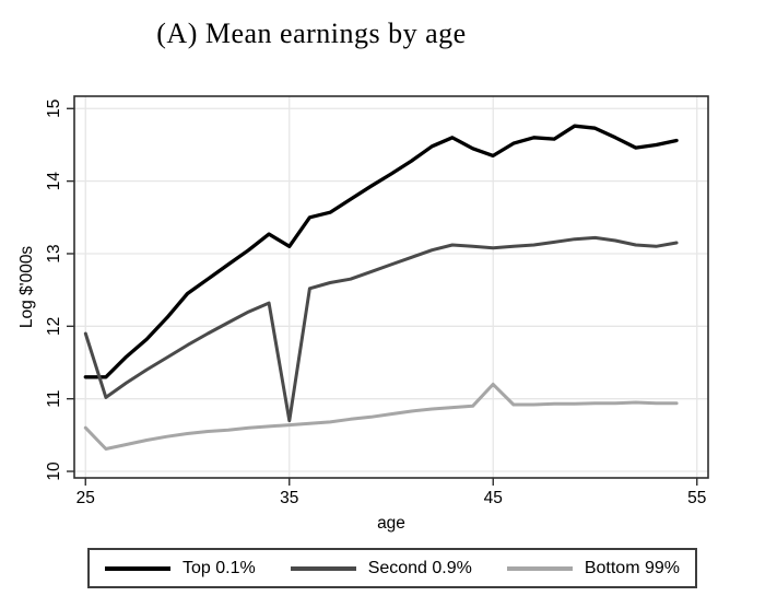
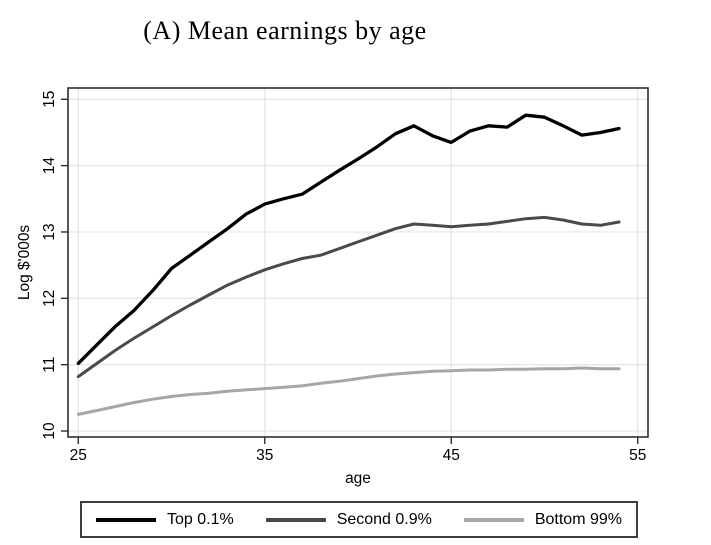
Top 0.1%/25: 11.3 -> 11.0
Second 0.9%/25: 11.9 -> 10.8
Bottom 99%/25: 10.6 -> 10.2
Top 0.1%/35: 13.1 -> 13.4
Second 0.9%/35: 10.7 -> 12.4
Bottom 99%/45: 11.2 -> 10.9
